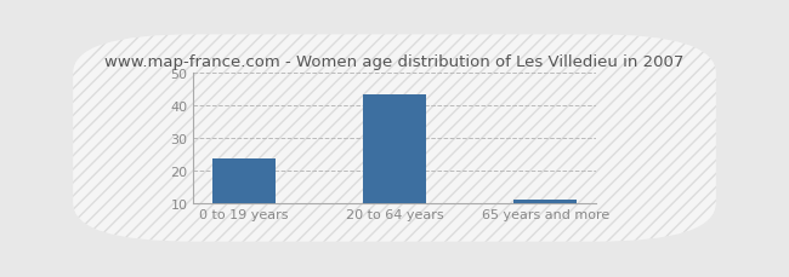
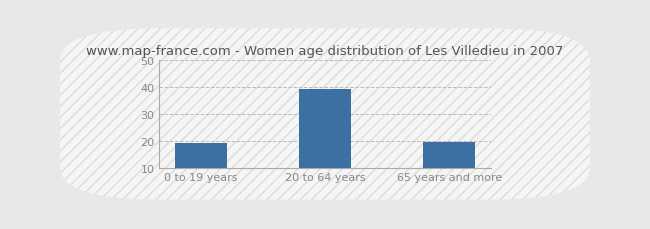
0 to 19 years: 23.5 -> 19.0
20 to 64 years: 43.5 -> 39.5
65 years and more: 11.0 -> 19.5
